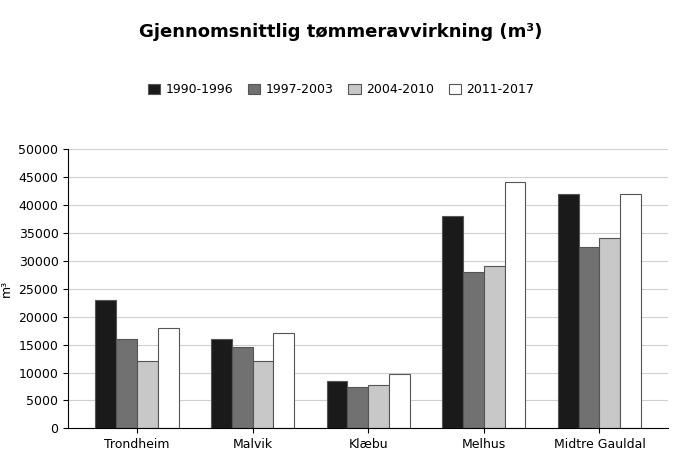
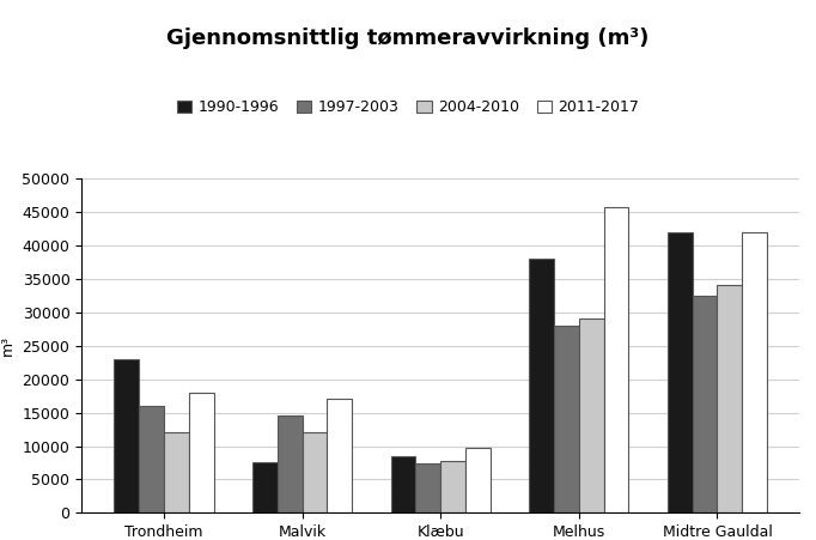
1990-1996/Malvik: 16000 -> 7600
2011-2017/Melhus: 44000 -> 45600
